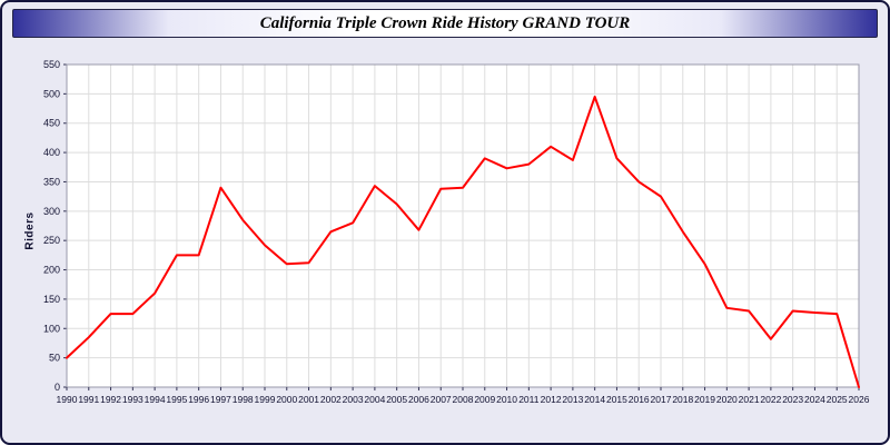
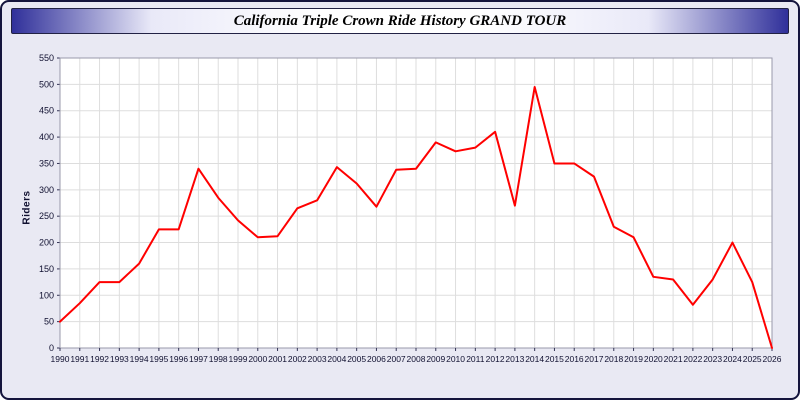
2013: 390 -> 270
2015: 390 -> 350
2018: 260 -> 230
2024: 130 -> 200
